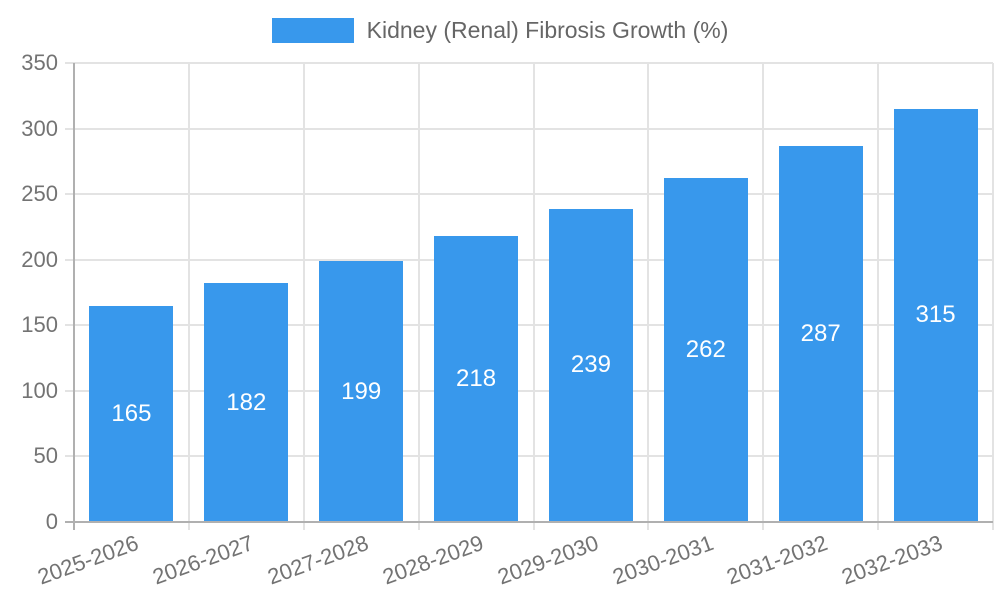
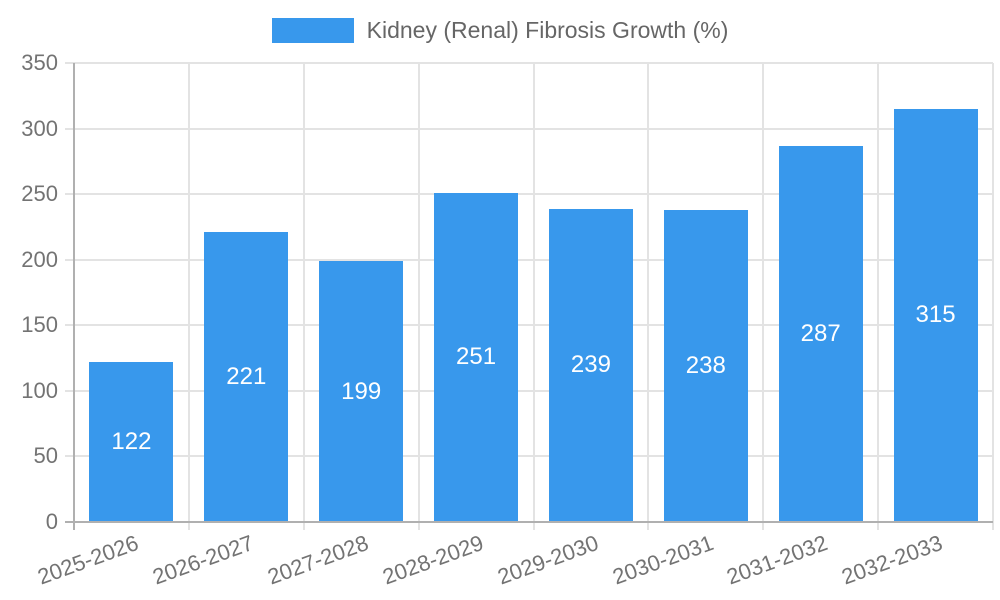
2025-2026: 165 -> 122
2026-2027: 182 -> 221
2028-2029: 218 -> 251
2030-2031: 262 -> 238
